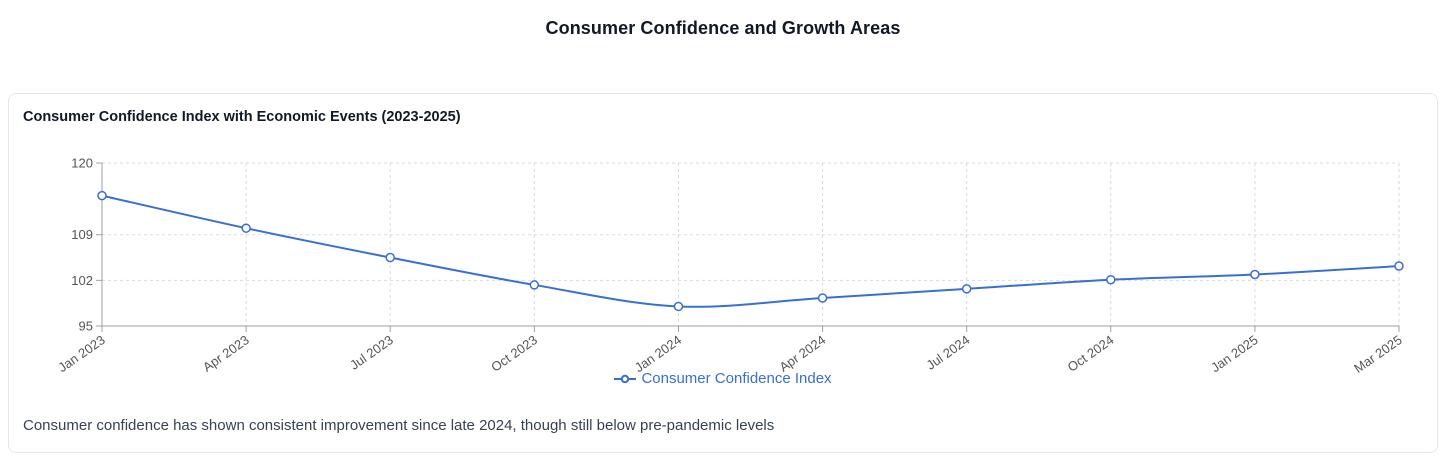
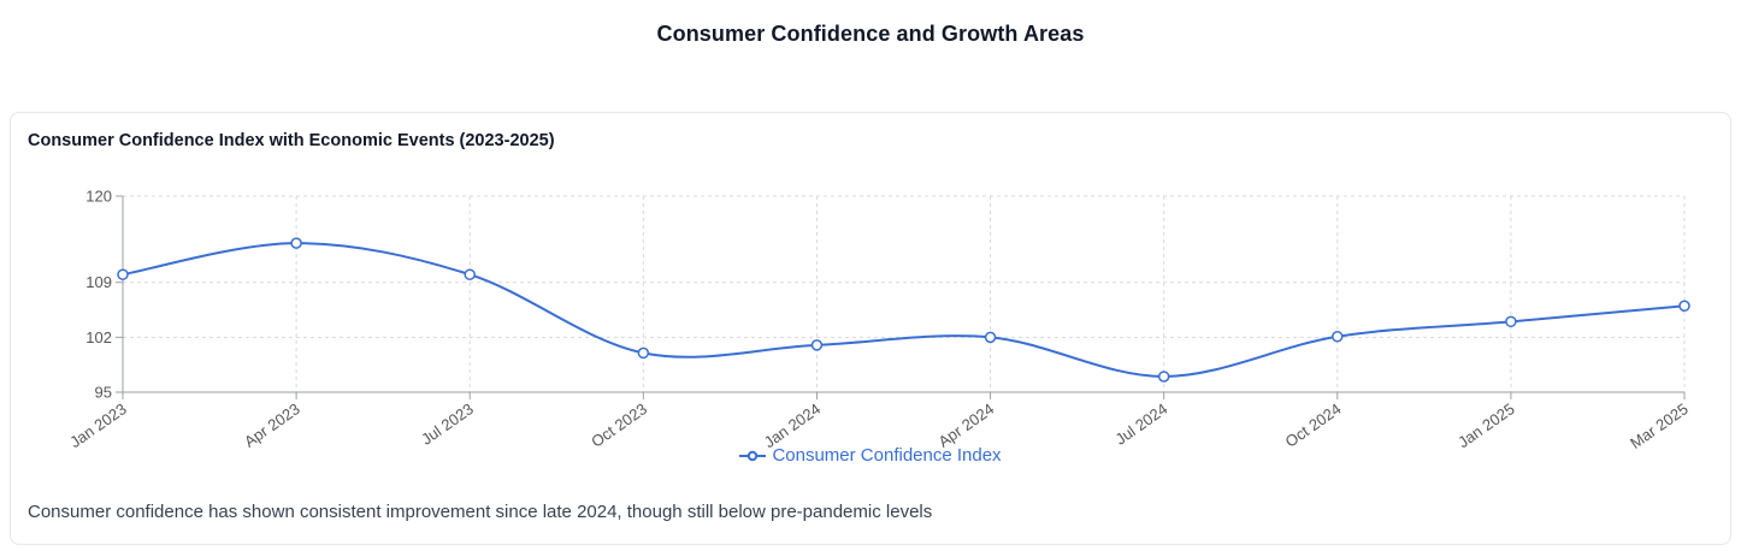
Jan 2023: 115 -> 110
Apr 2023: 110 -> 114
Jul 2023: 106 -> 110
Oct 2023: 101 -> 100
Jan 2024: 98 -> 101
Apr 2024: 99 -> 102
Jul 2024: 101 -> 97
Jan 2025: 103 -> 104
Mar 2025: 104 -> 106
